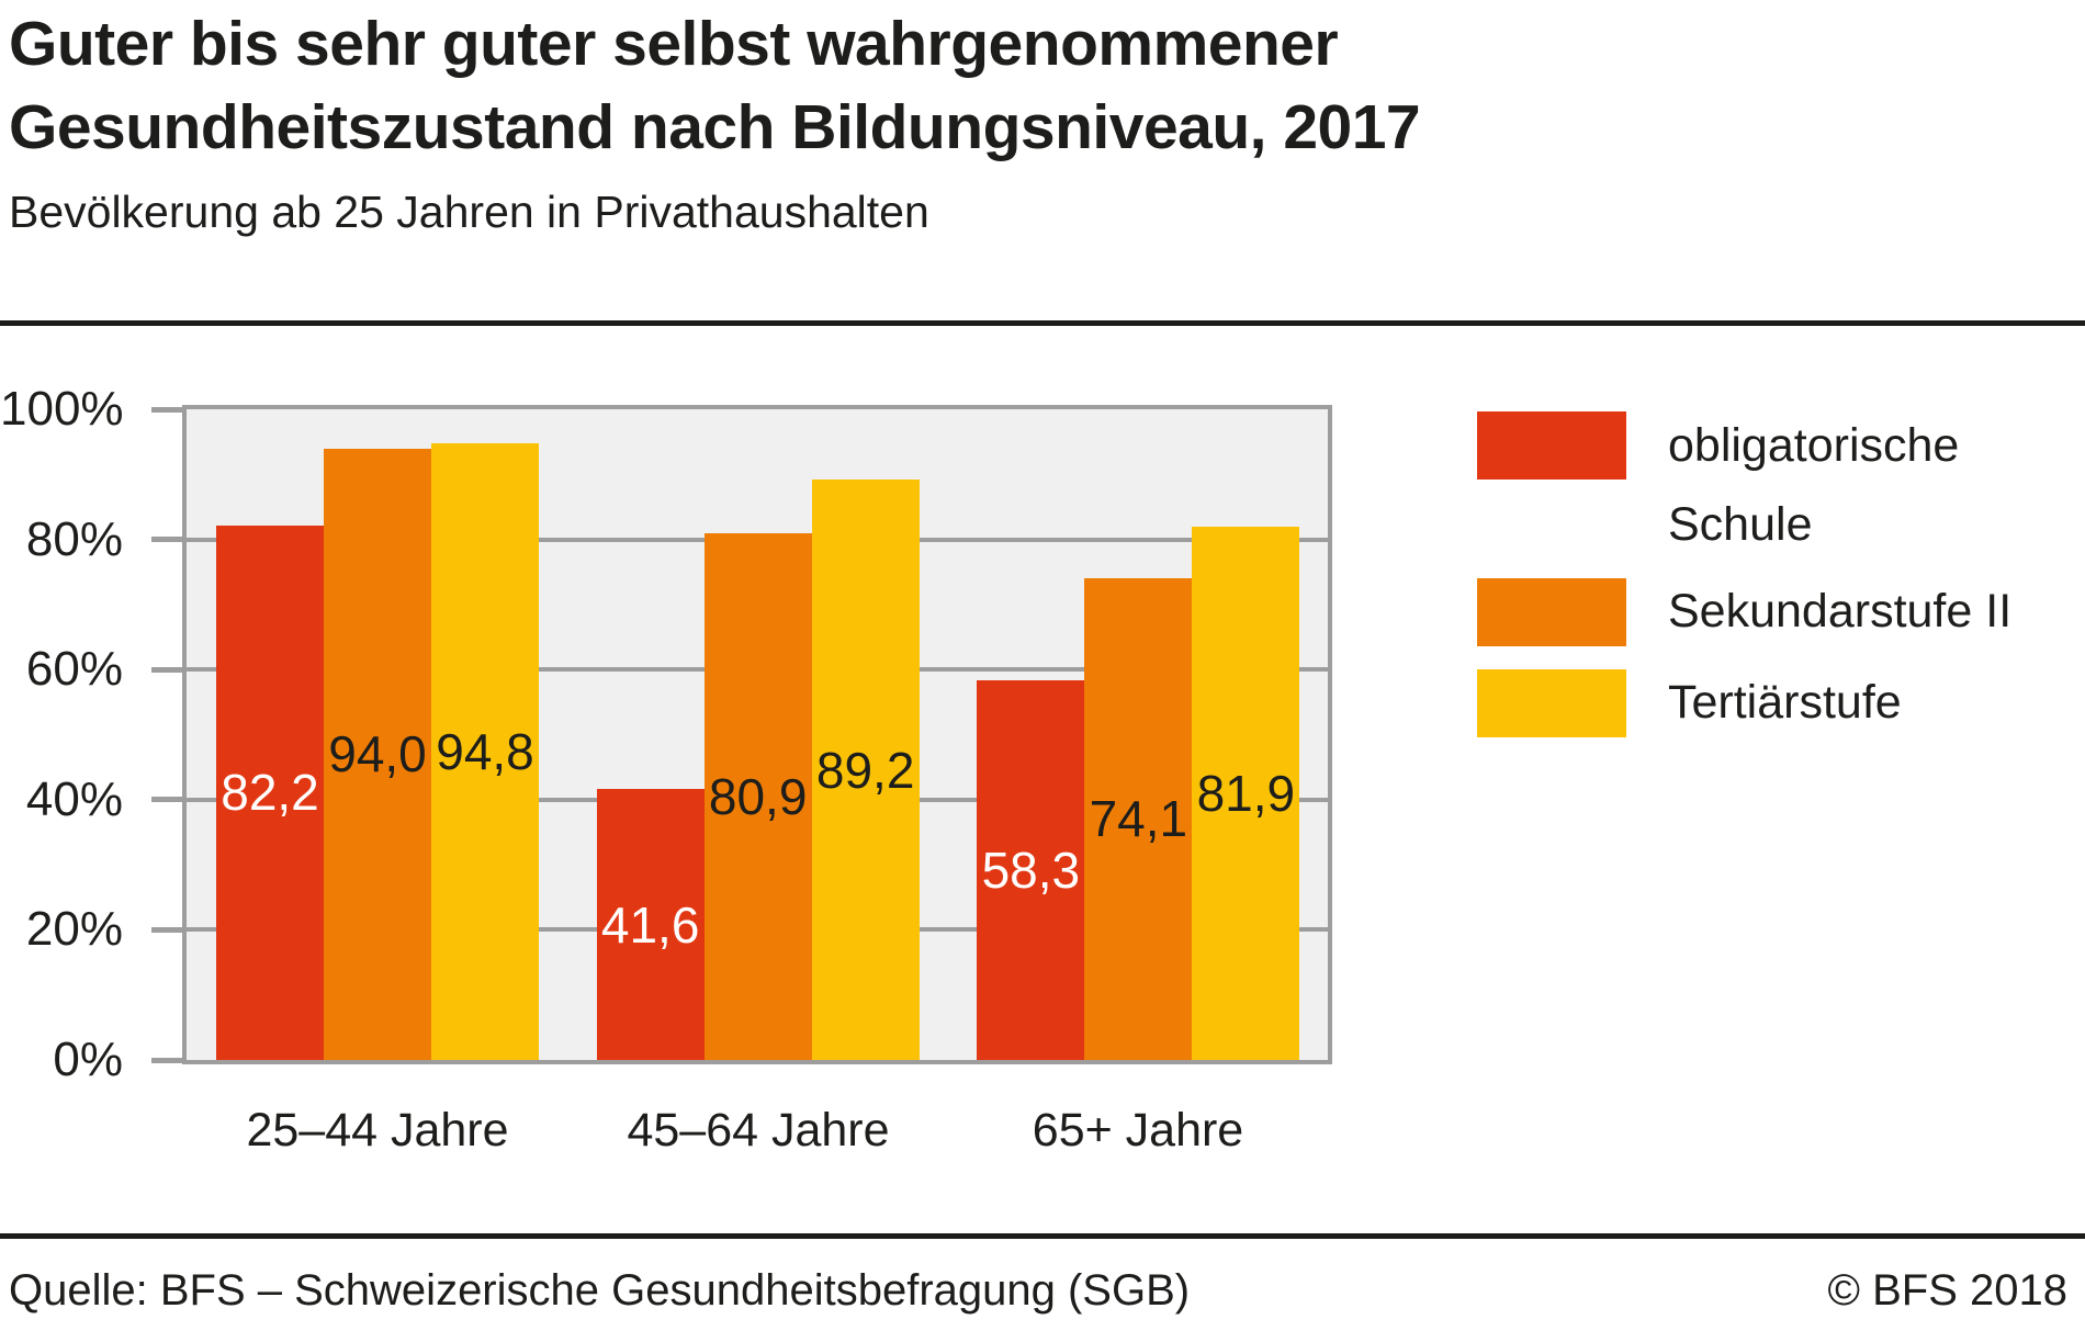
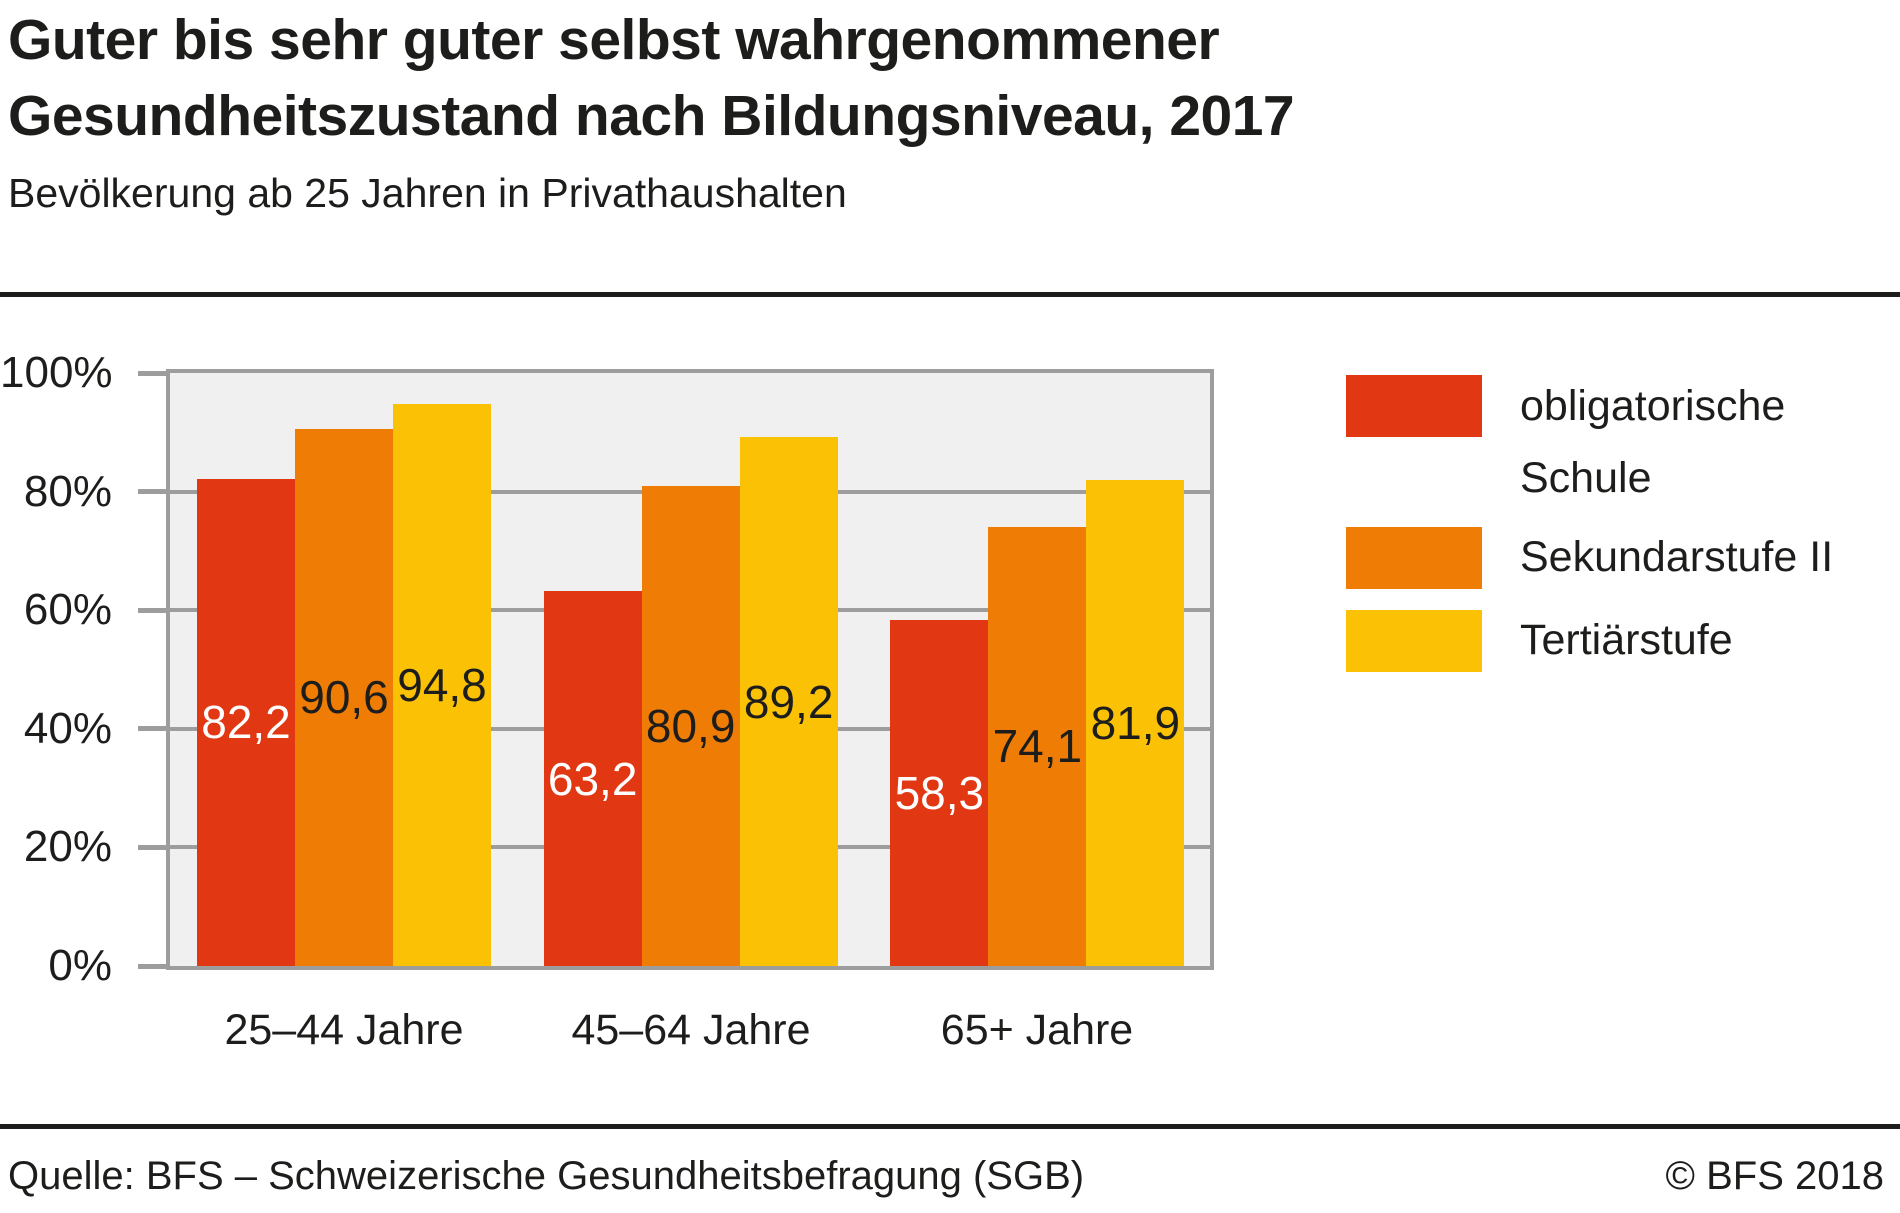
Sekundarstufe II/25–44 Jahre: 94,0 -> 90,6
obligatorische Schule/45–64 Jahre: 41,6 -> 63,2
